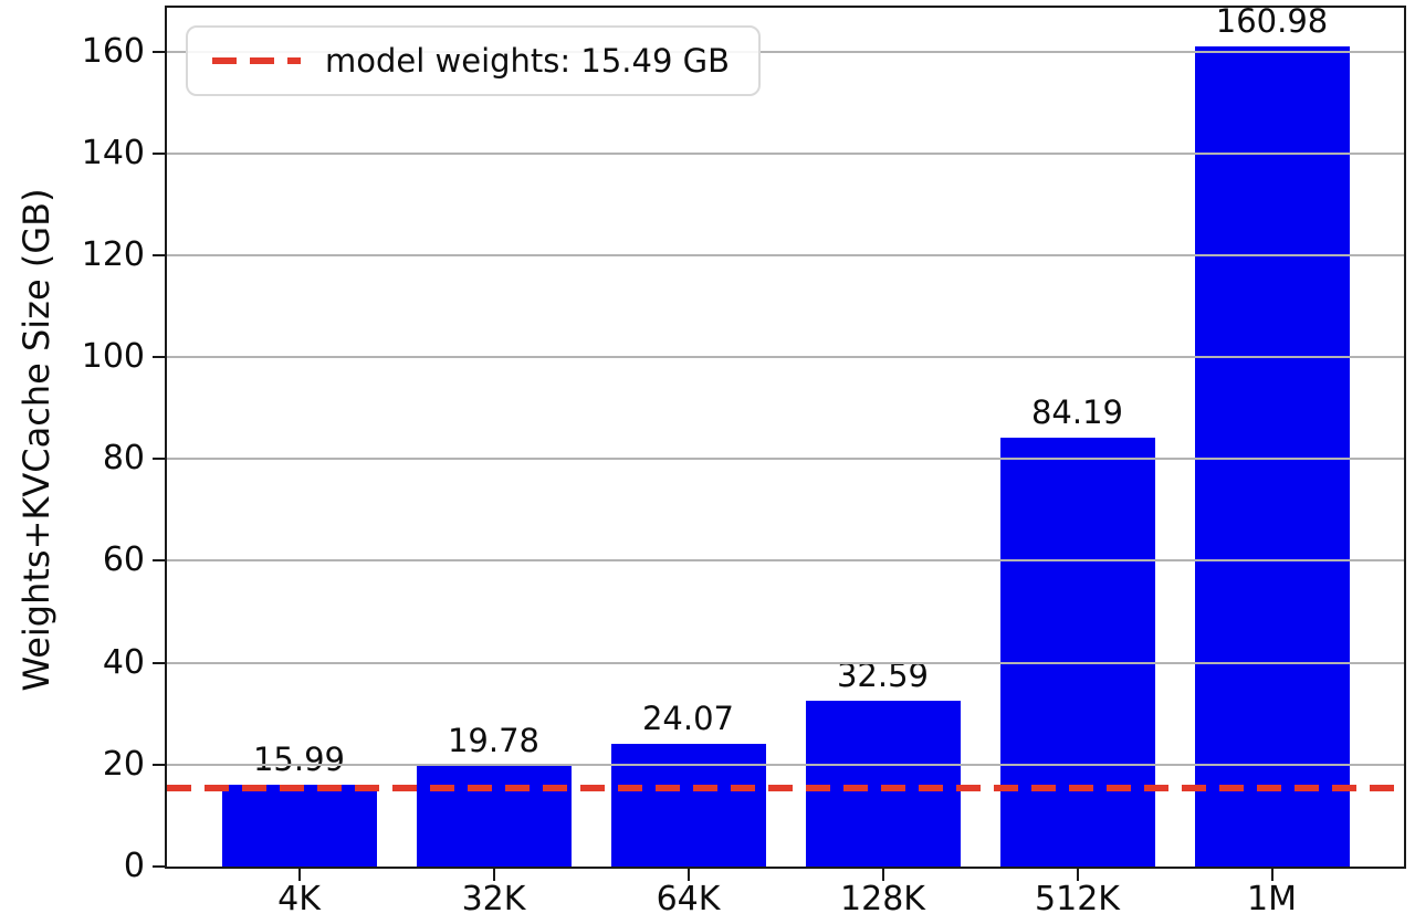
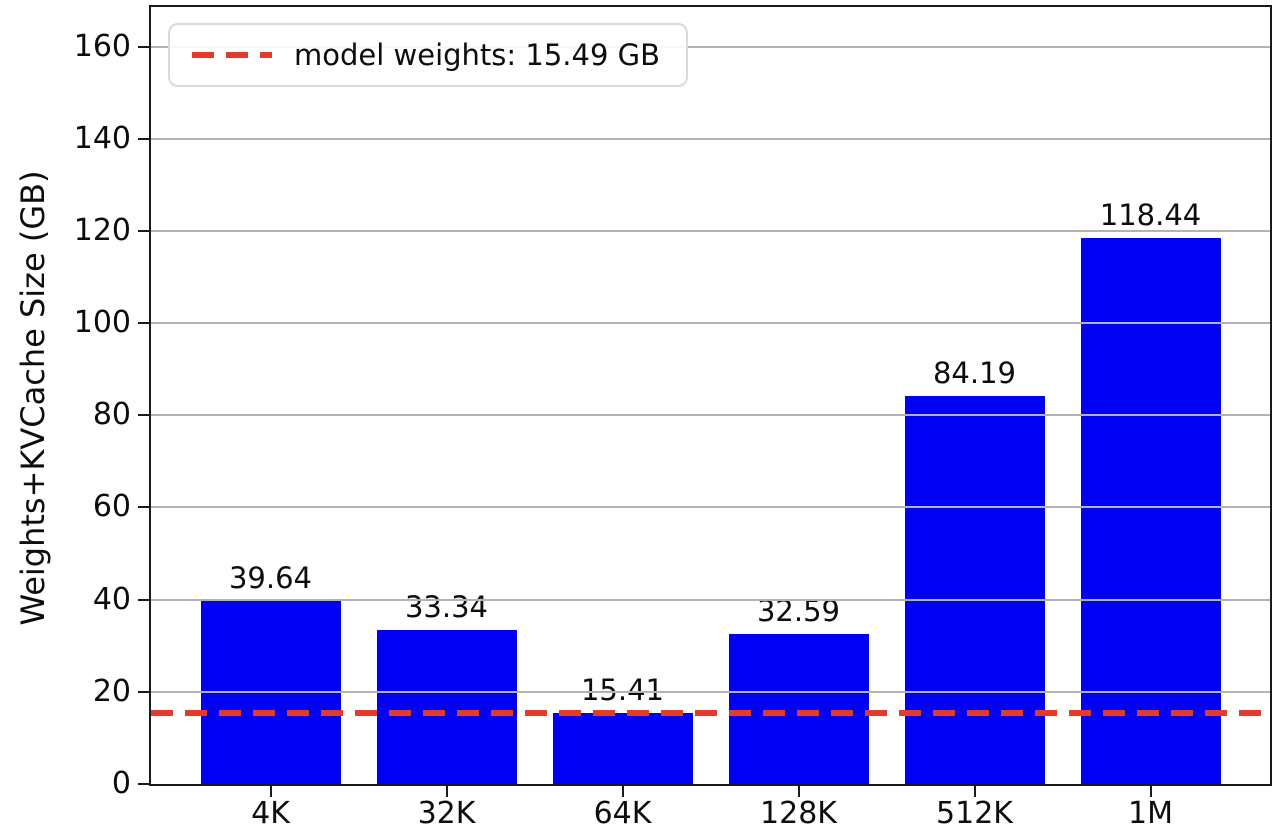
4K: 15.99 -> 39.64
32K: 19.78 -> 33.34
64K: 24.07 -> 15.41
1M: 160.98 -> 118.44
